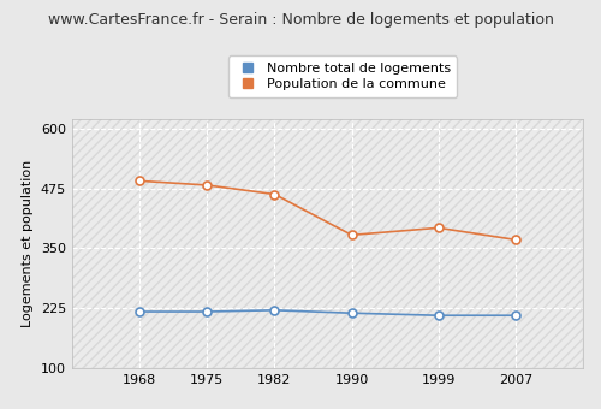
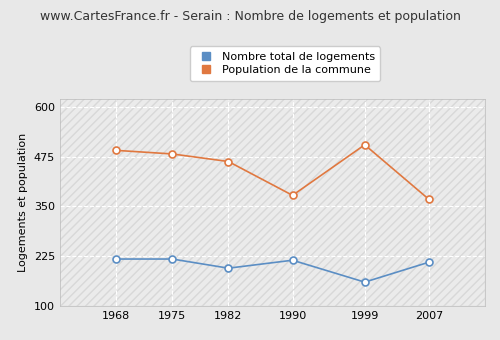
Nombre total de logements/1982: 221 -> 195
Nombre total de logements/1999: 210 -> 160
Population de la commune/1999: 393 -> 505
